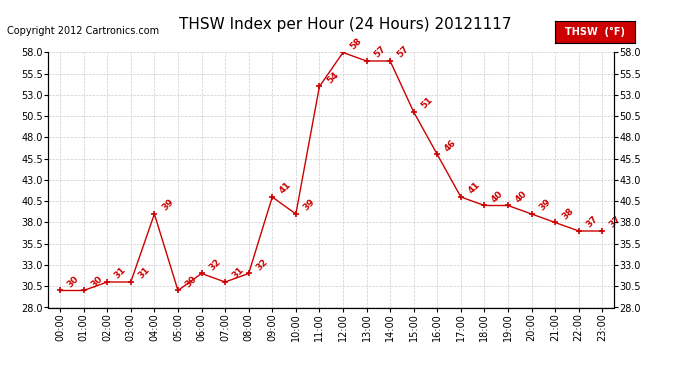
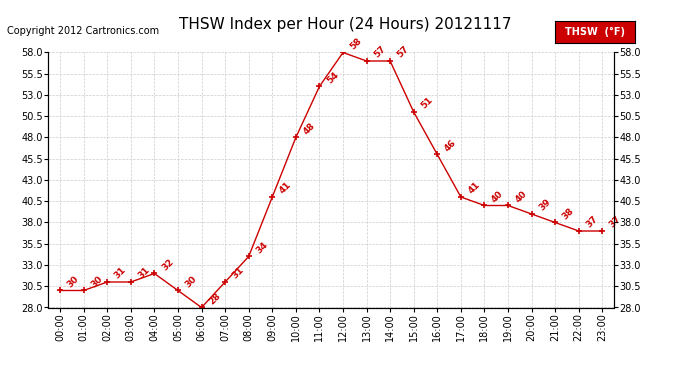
04:00: 39 -> 32
06:00: 32 -> 28
08:00: 32 -> 34
10:00: 39 -> 48
